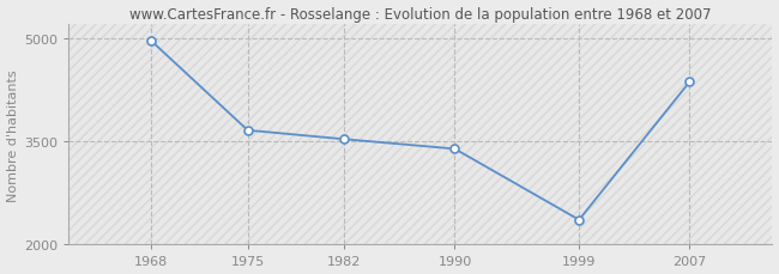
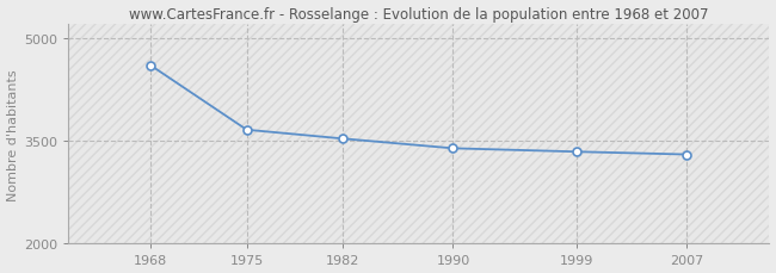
1968: 4960 -> 4600
1999: 2360 -> 3340
2007: 4360 -> 3300
